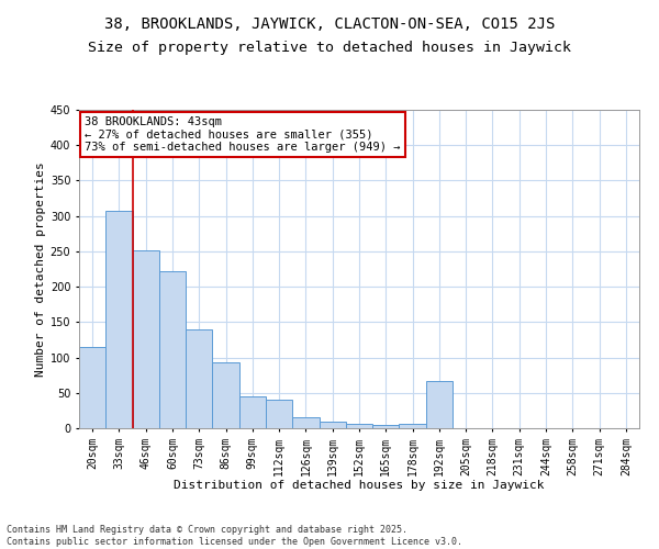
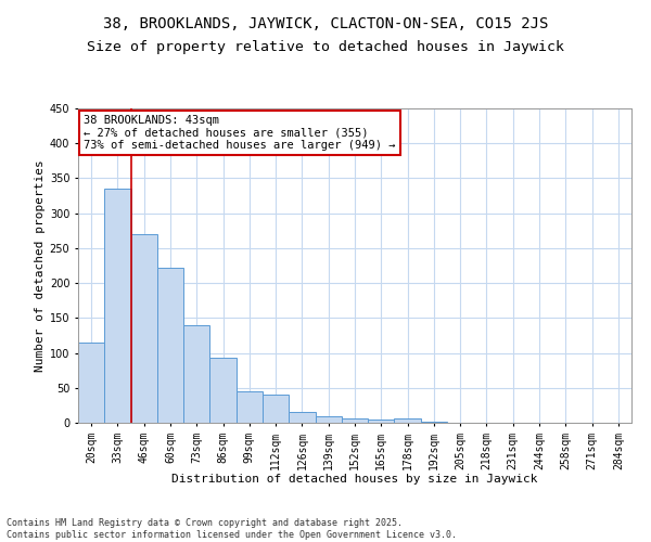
33sqm: 308 -> 335
46sqm: 252 -> 270
192sqm: 66 -> 2
